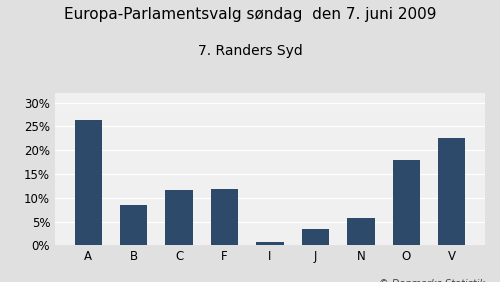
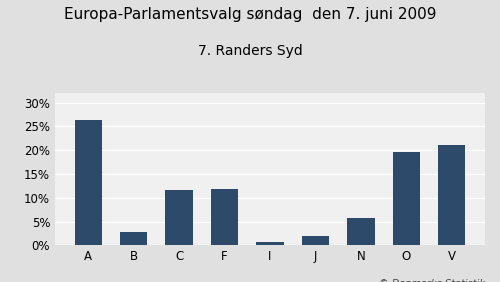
B: 8.5% -> 2.9%
J: 3.5% -> 2.0%
O: 18.0% -> 19.7%
V: 22.5% -> 21.0%
